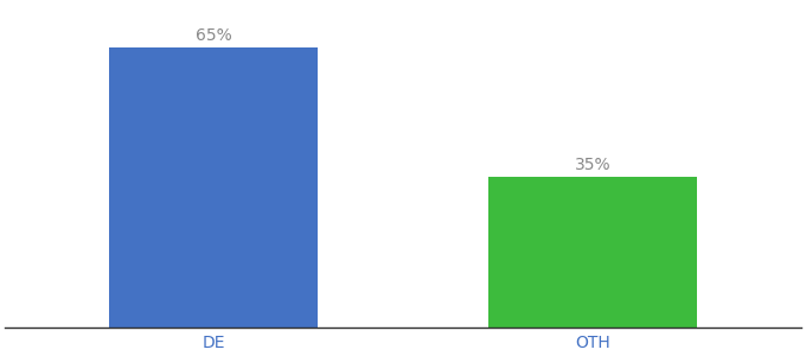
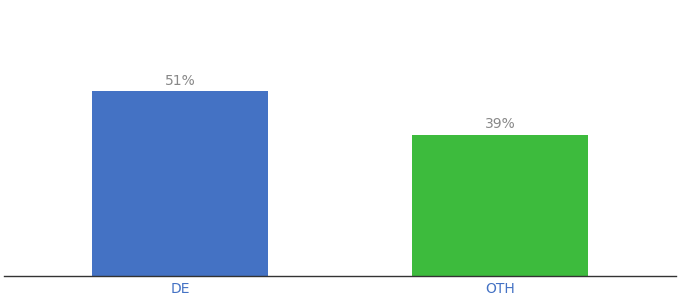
DE: 65% -> 51%
OTH: 35% -> 39%
